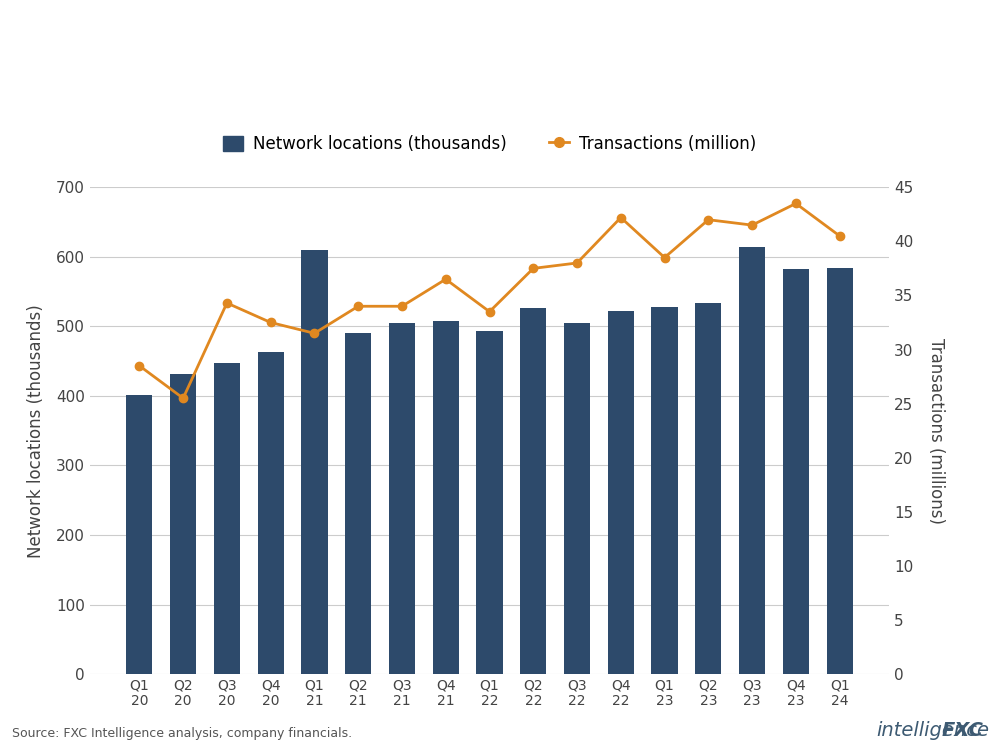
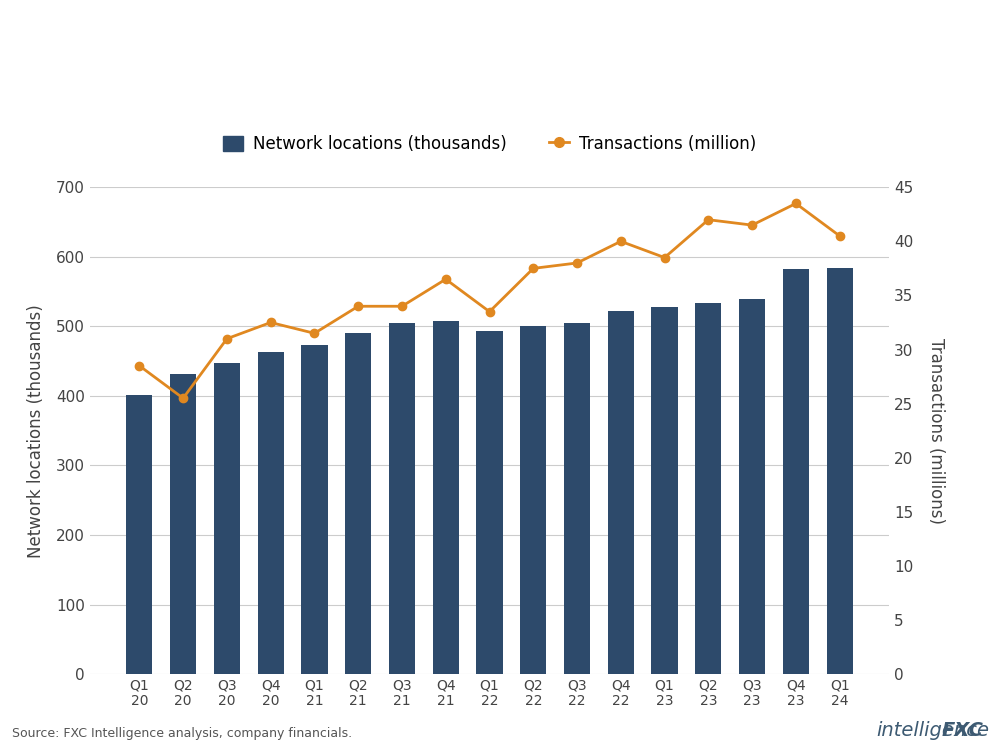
Transactions (million)/Q3 20: 34.3 -> 31.0
Network locations (thousands)/Q1 21: 610 -> 473
Network locations (thousands)/Q2 22: 526 -> 501
Transactions (million)/Q4 22: 42.2 -> 40.0
Network locations (thousands)/Q3 23: 614 -> 540
